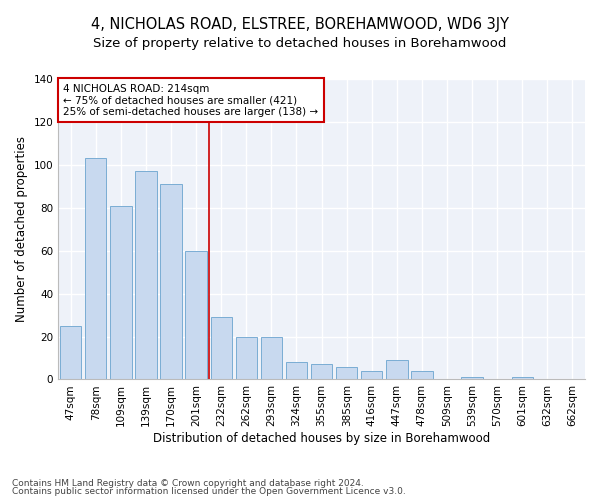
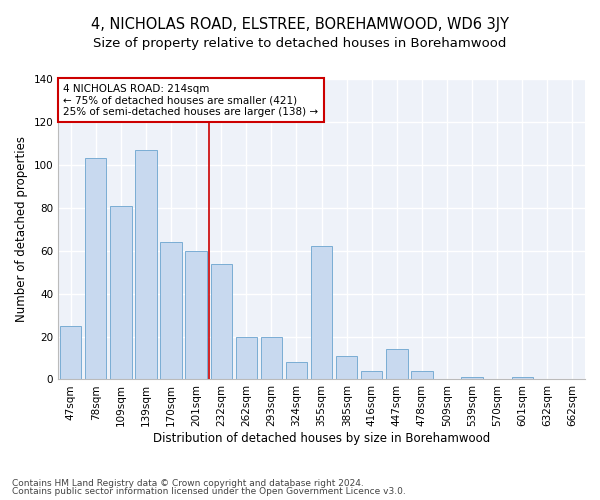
139sqm: 97 -> 107
170sqm: 91 -> 64
232sqm: 29 -> 54
355sqm: 7 -> 62
385sqm: 6 -> 11
447sqm: 9 -> 14
